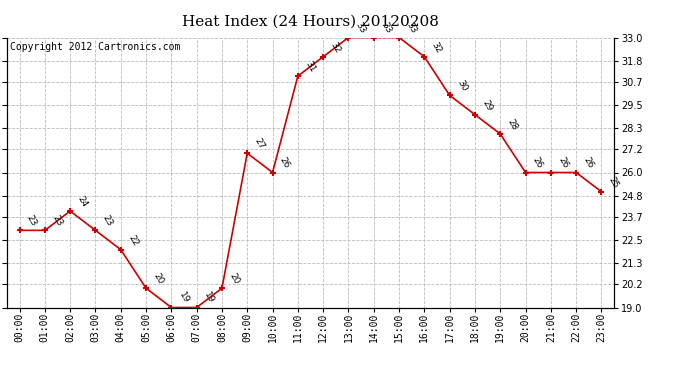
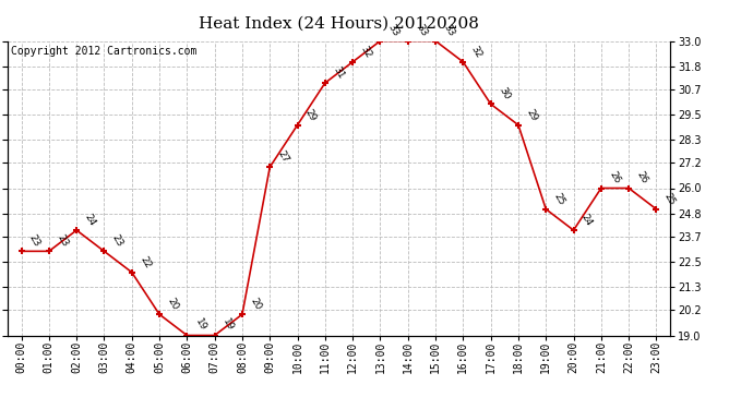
10:00: 26 -> 29
19:00: 28 -> 25
20:00: 26 -> 24
